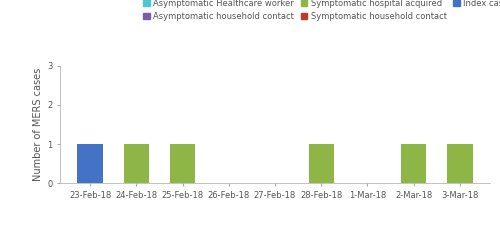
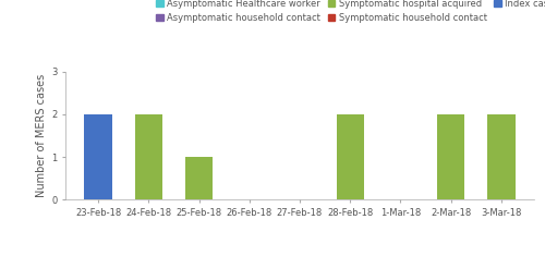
23-Feb-18: 1 -> 2
24-Feb-18: 1 -> 2
28-Feb-18: 1 -> 2
2-Mar-18: 1 -> 2
3-Mar-18: 1 -> 2
